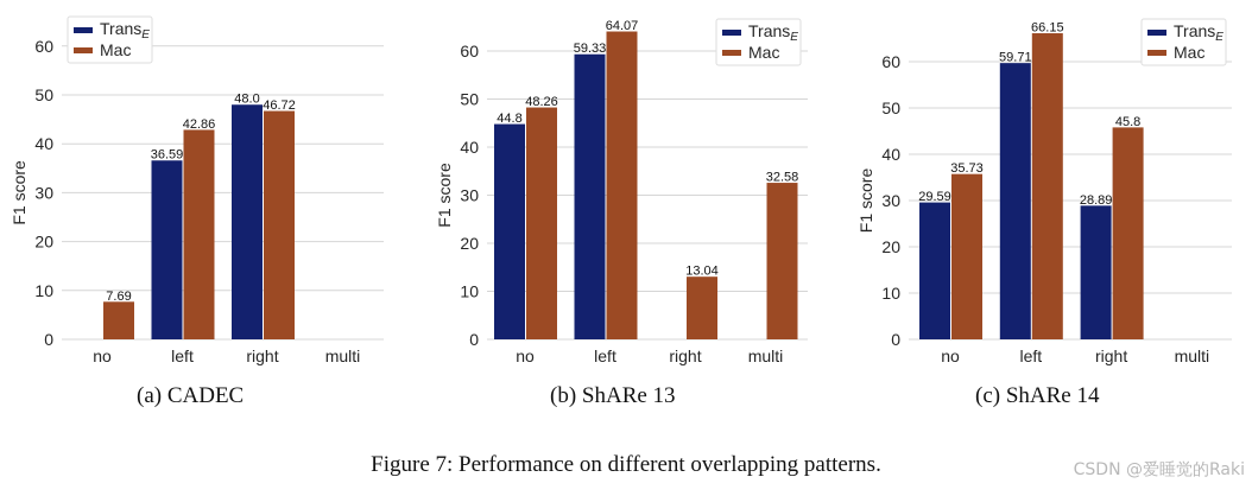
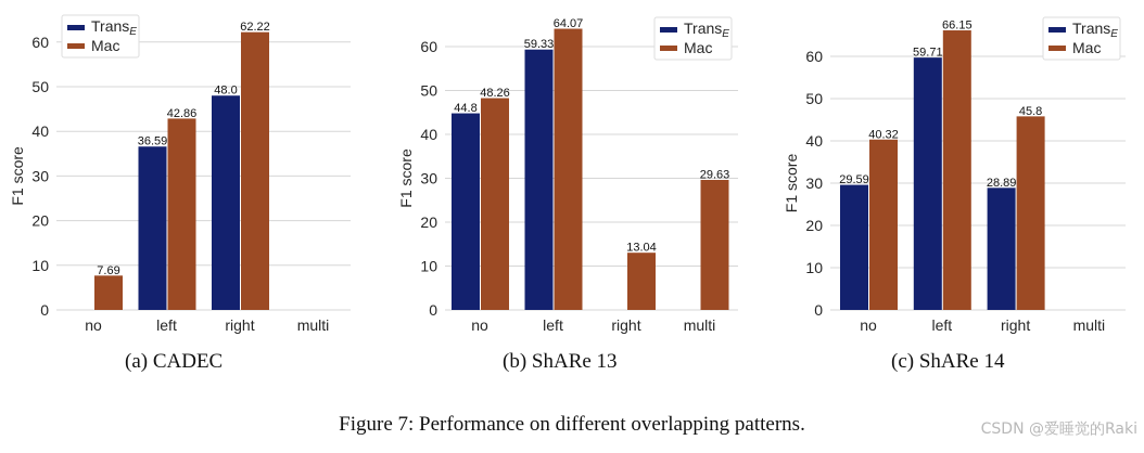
(a) CADEC/Mac/right: 46.72 -> 62.22
(b) ShARe 13/Mac/multi: 32.58 -> 29.63
(c) ShARe 14/Mac/no: 35.73 -> 40.32
